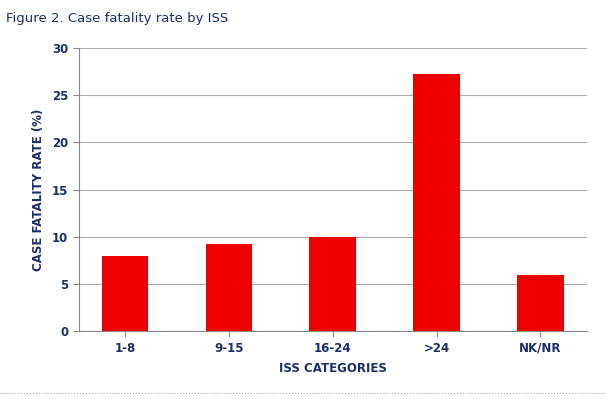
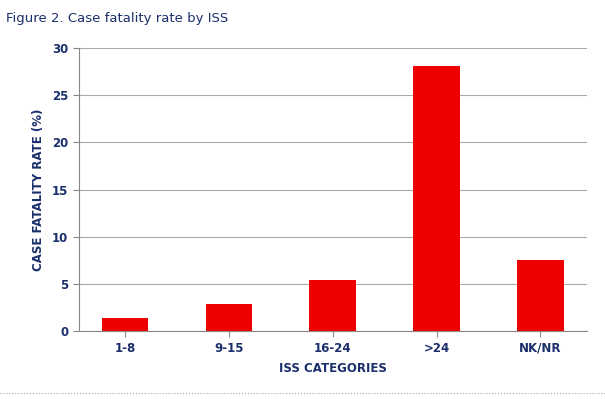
1-8: 8.0 -> 1.4
9-15: 9.2 -> 2.9
16-24: 10.0 -> 5.4
>24: 27.2 -> 28.1
NK/NR: 6.0 -> 7.5
